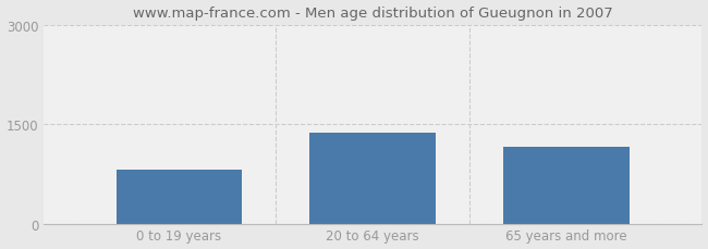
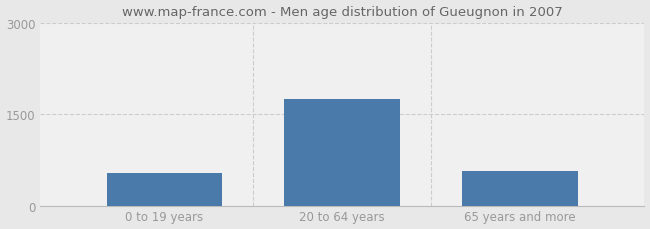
0 to 19 years: 820 -> 530
20 to 64 years: 1380 -> 1750
65 years and more: 1160 -> 560
